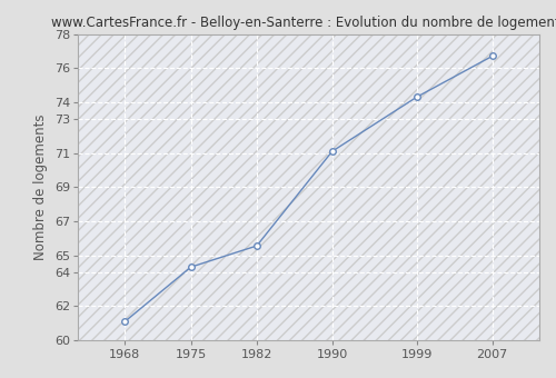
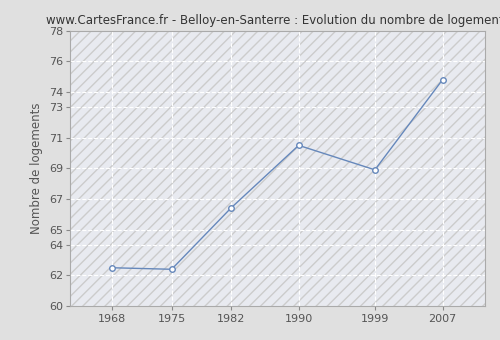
1968: 61.1 -> 62.5
1975: 64.3 -> 62.4
1982: 65.5 -> 66.4
1990: 71.1 -> 70.5
1999: 74.3 -> 68.9
2007: 76.7 -> 74.8
